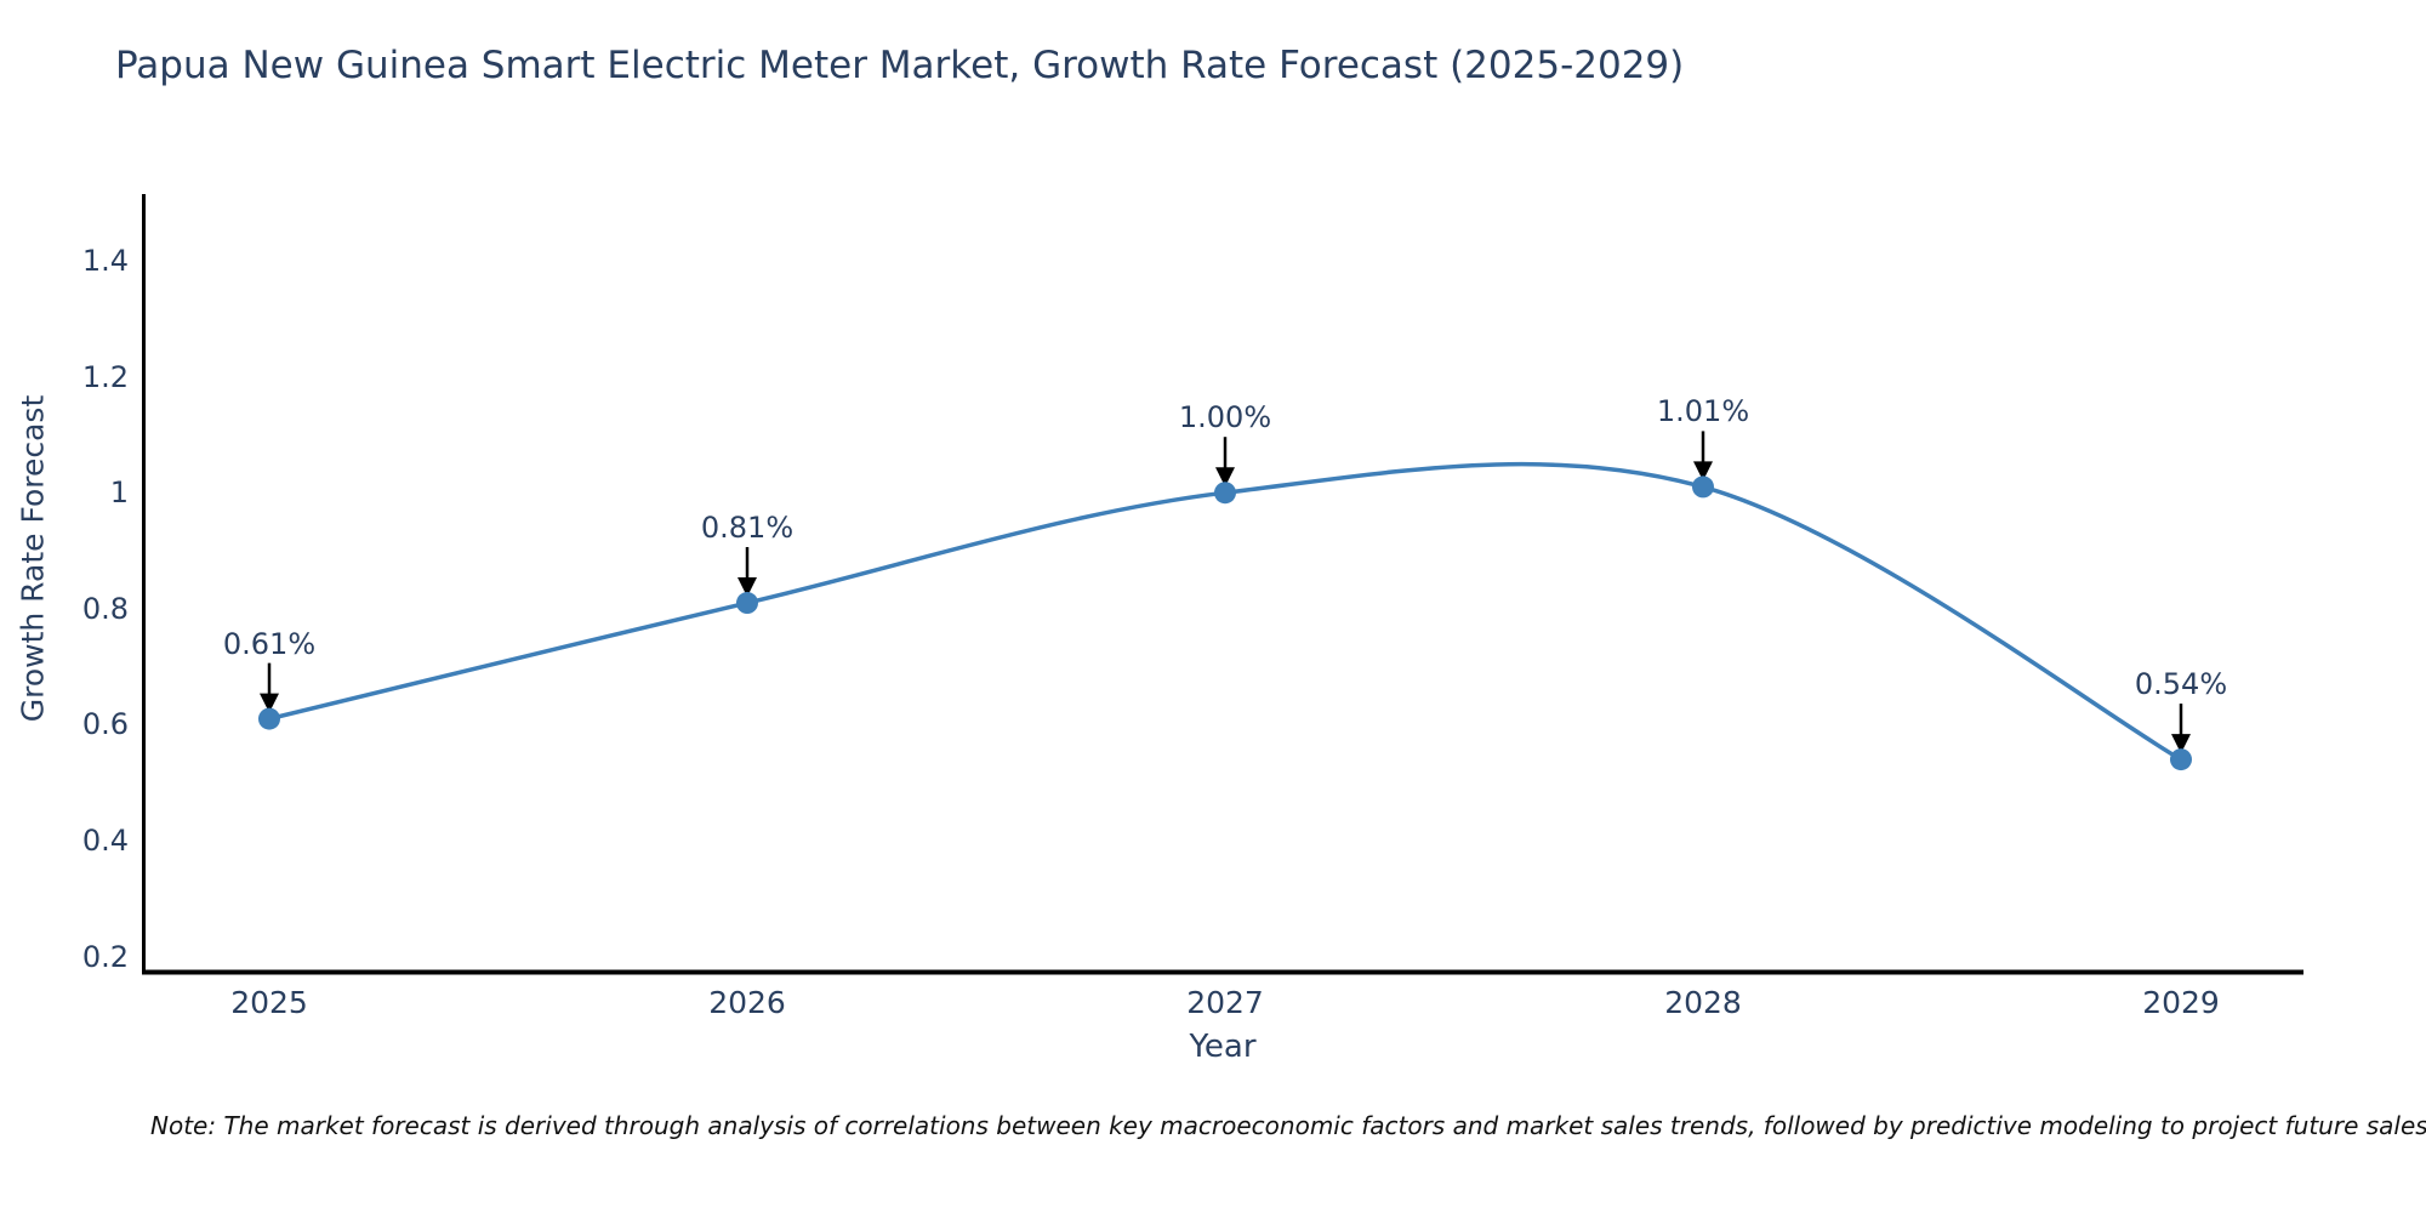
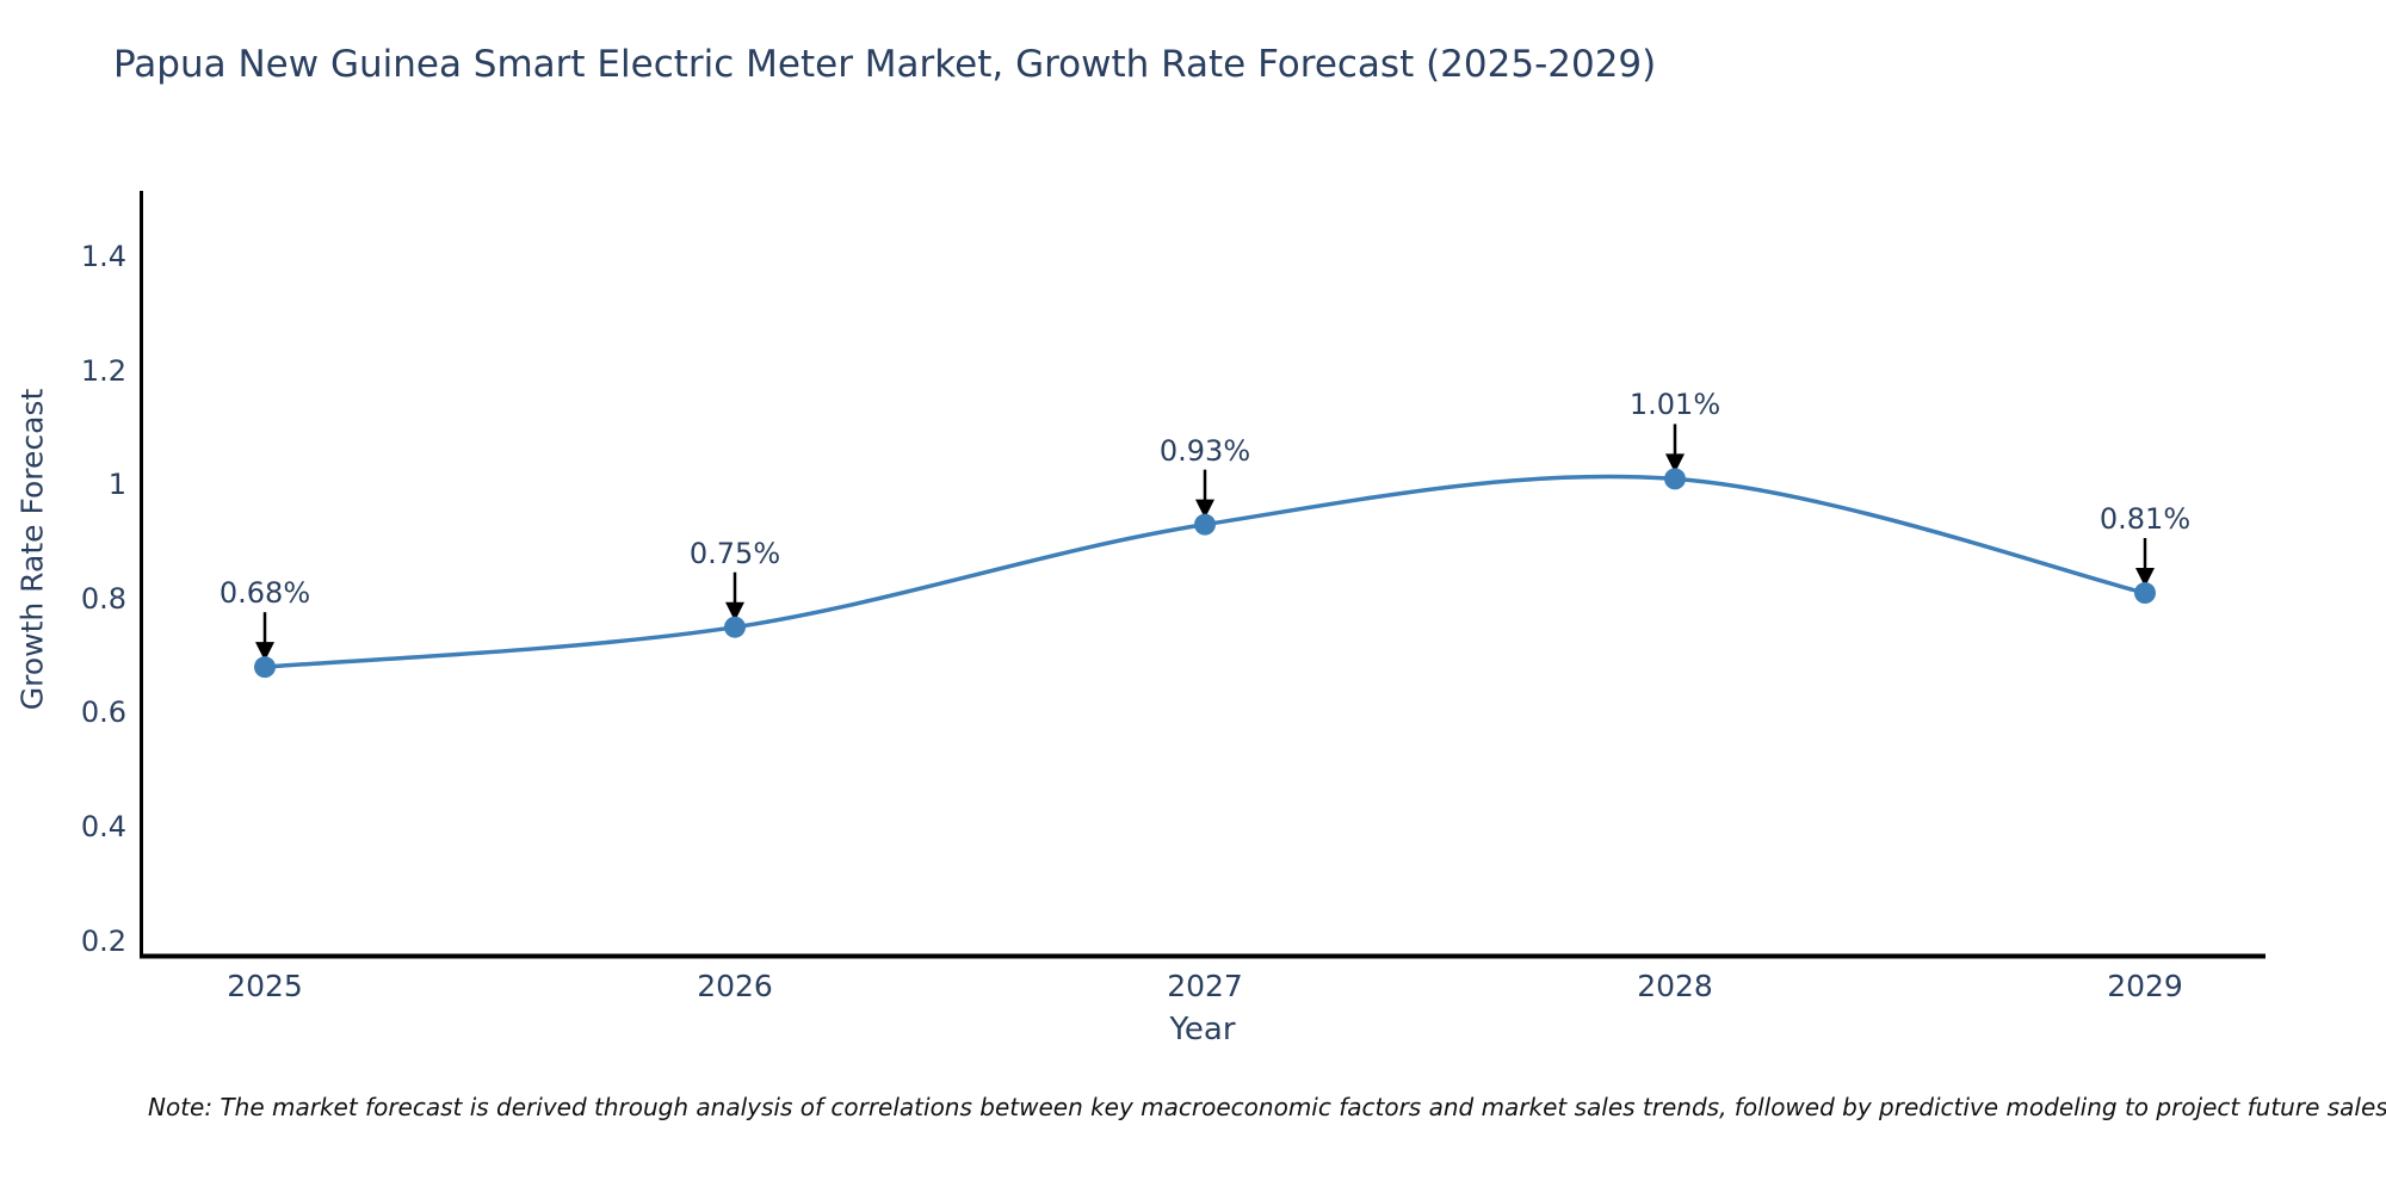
2025: 0.61% -> 0.68%
2026: 0.81% -> 0.75%
2027: 1.00% -> 0.93%
2029: 0.54% -> 0.81%
